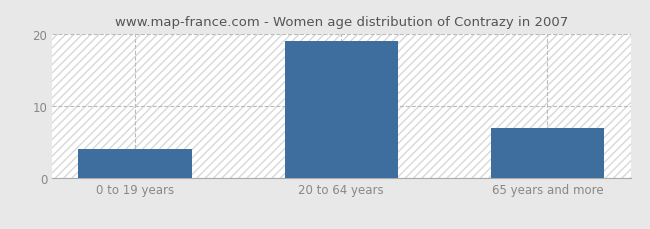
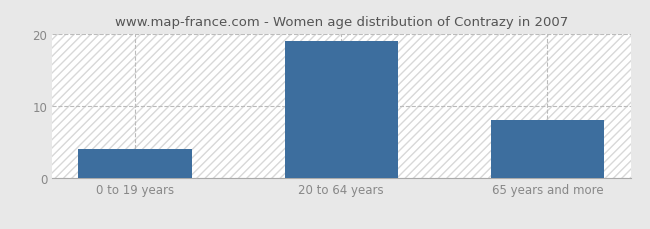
65 years and more: 7 -> 8
